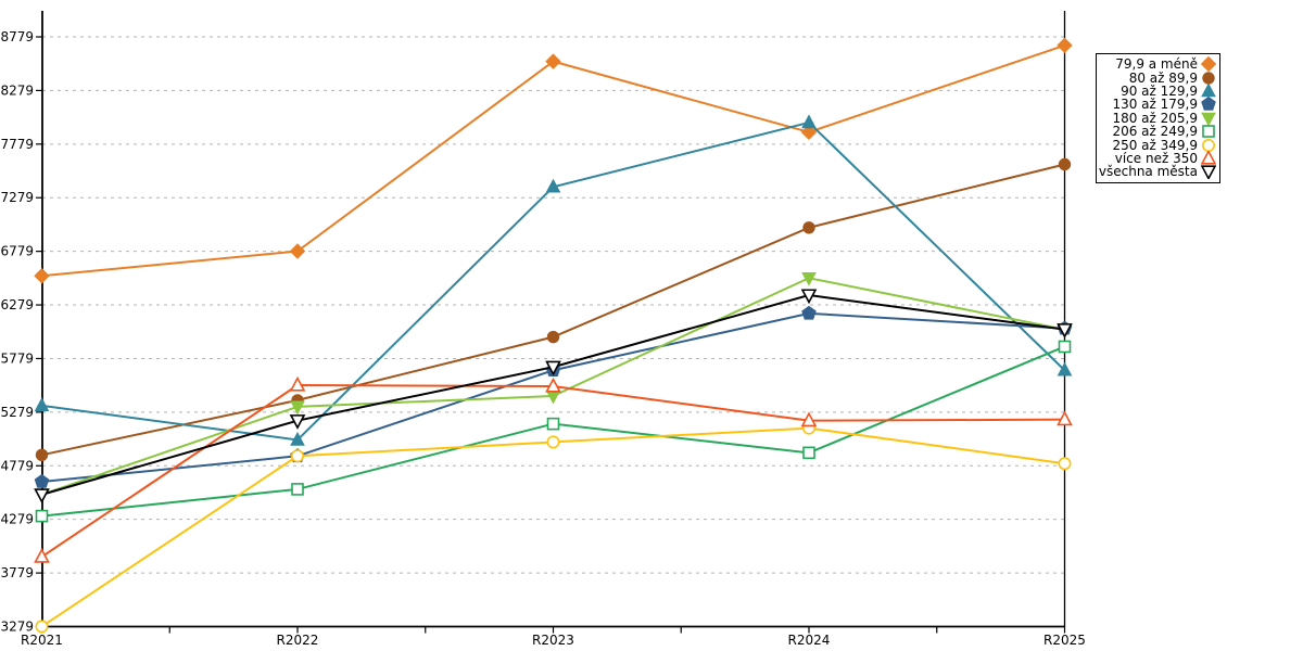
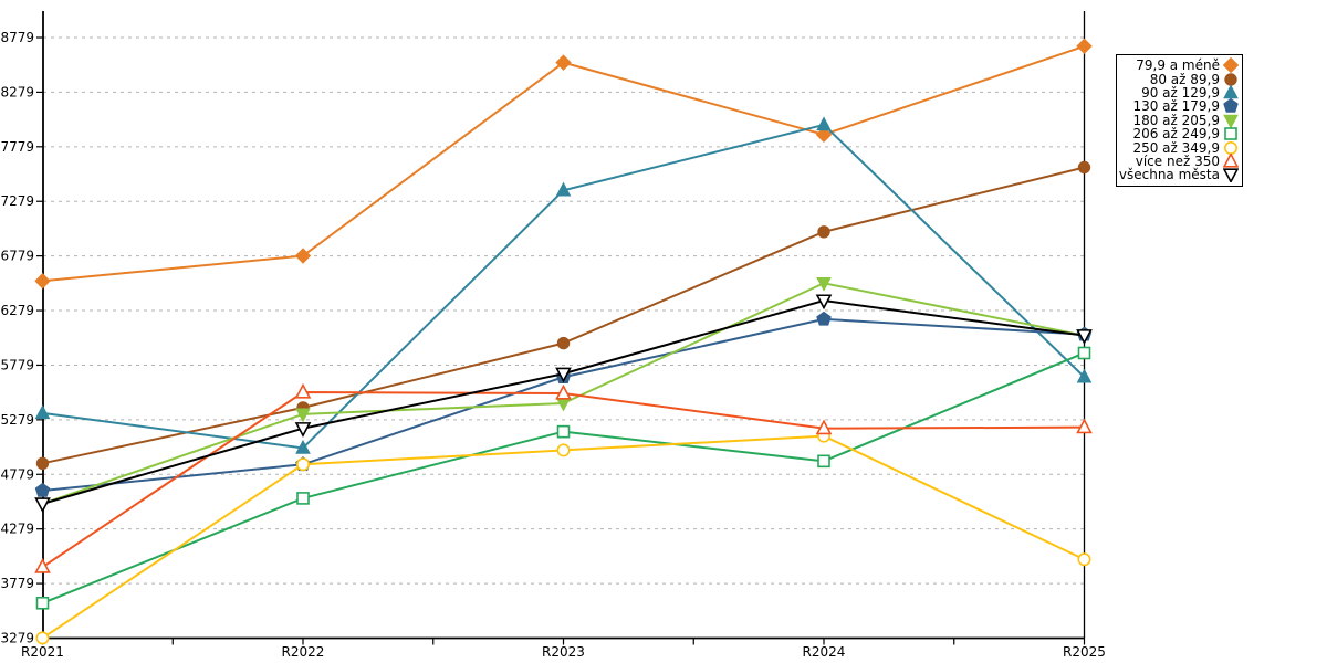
206 až 249,9/R2021: 4300 -> 3600
250 až 349,9/R2025: 4800 -> 4000
